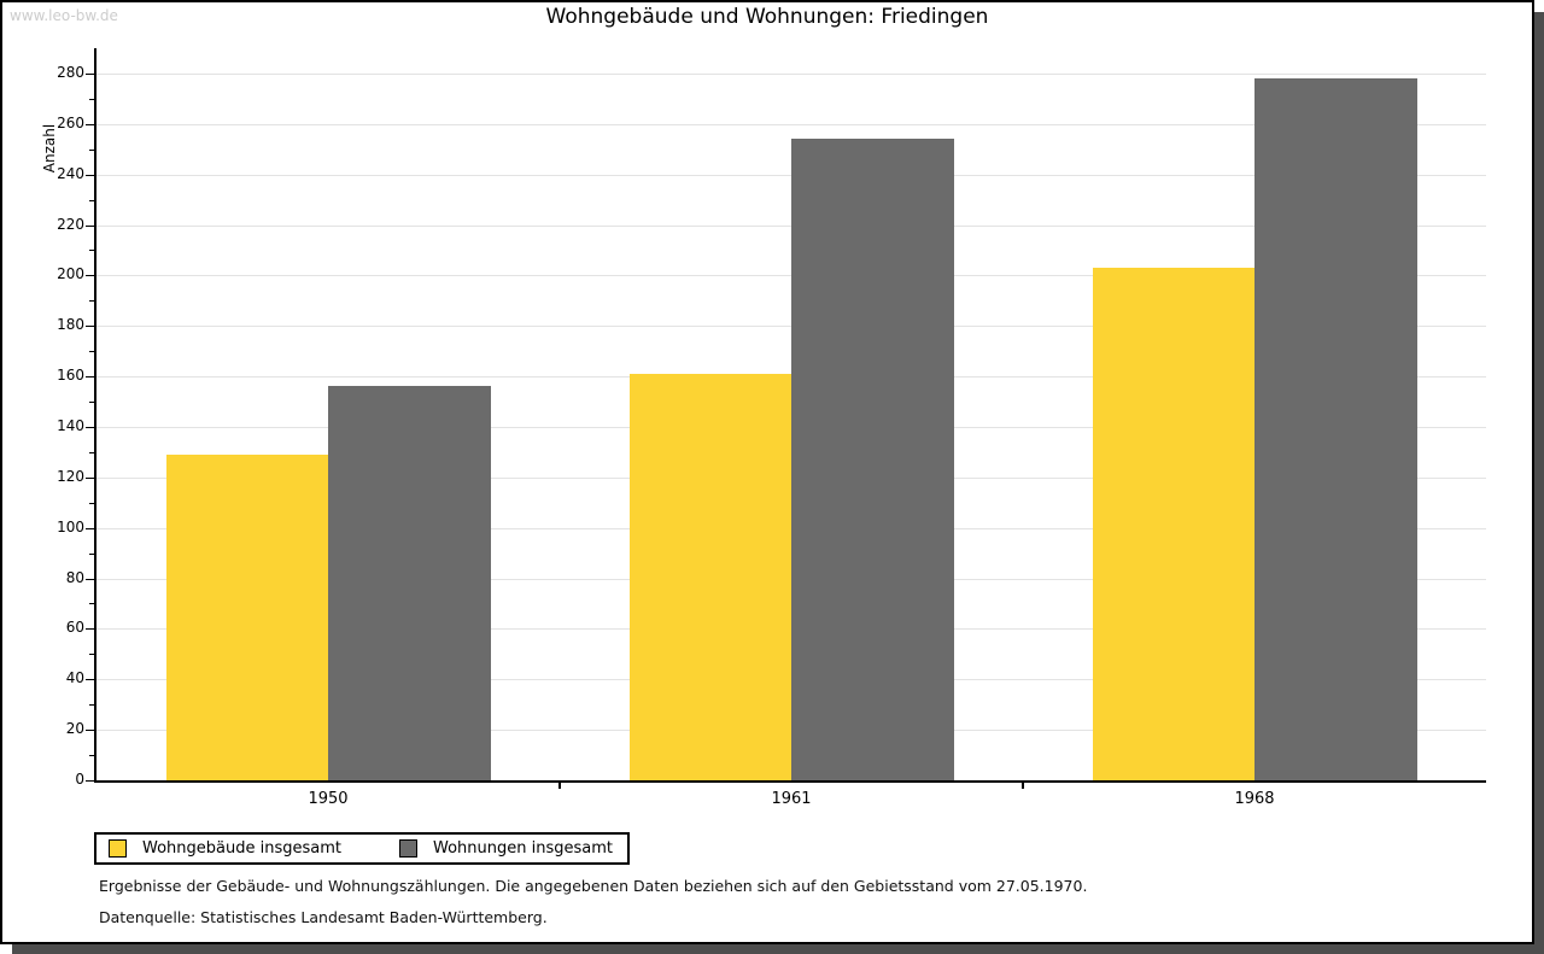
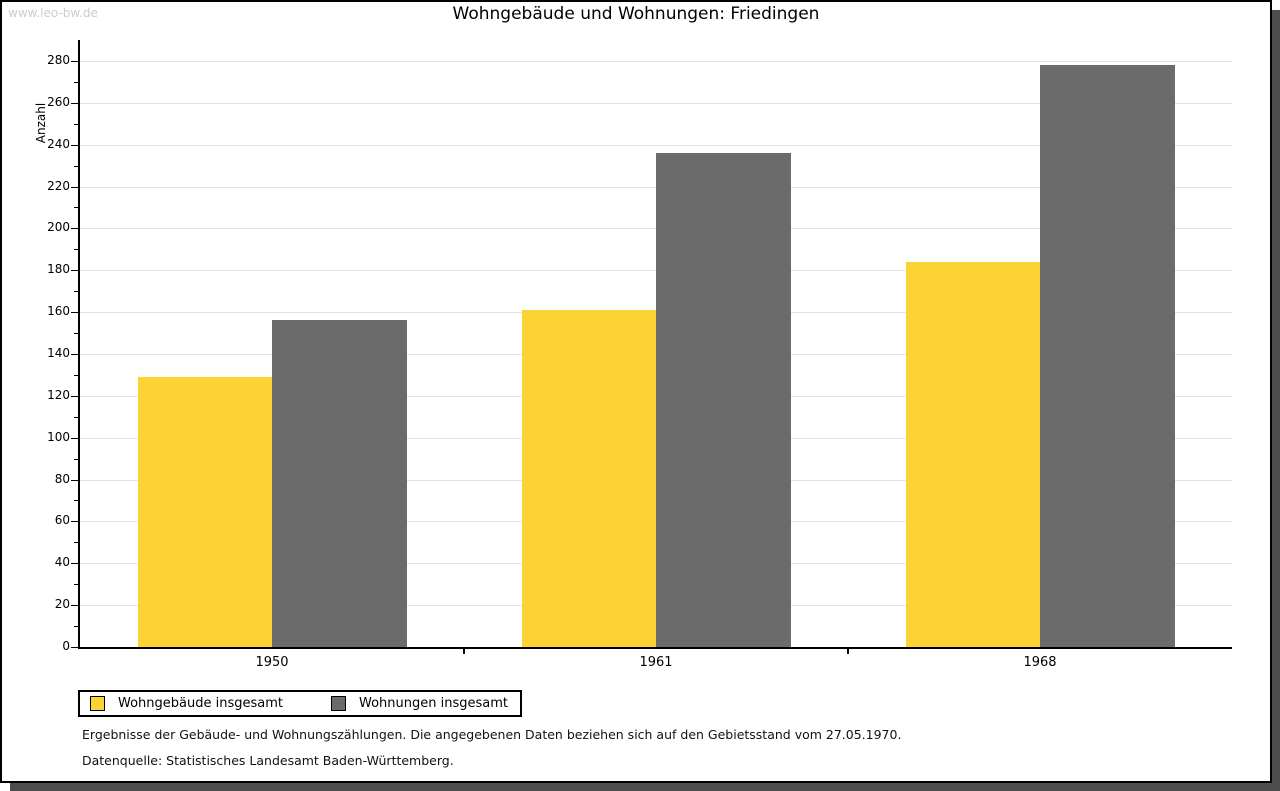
Wohnungen insgesamt/1961: 254 -> 236
Wohngebäude insgesamt/1968: 203 -> 184
